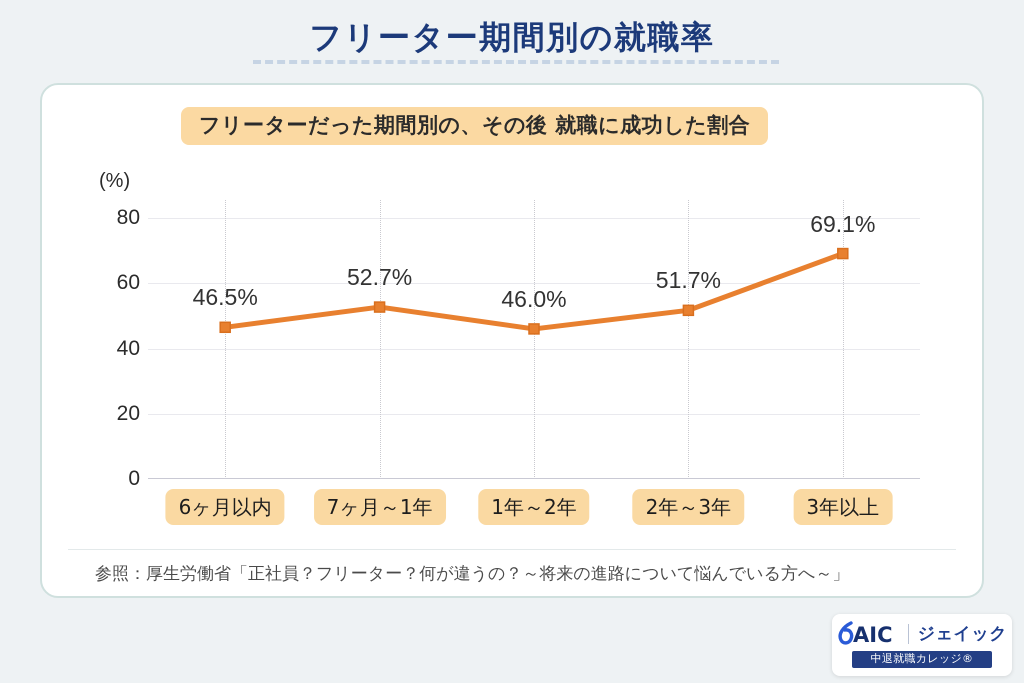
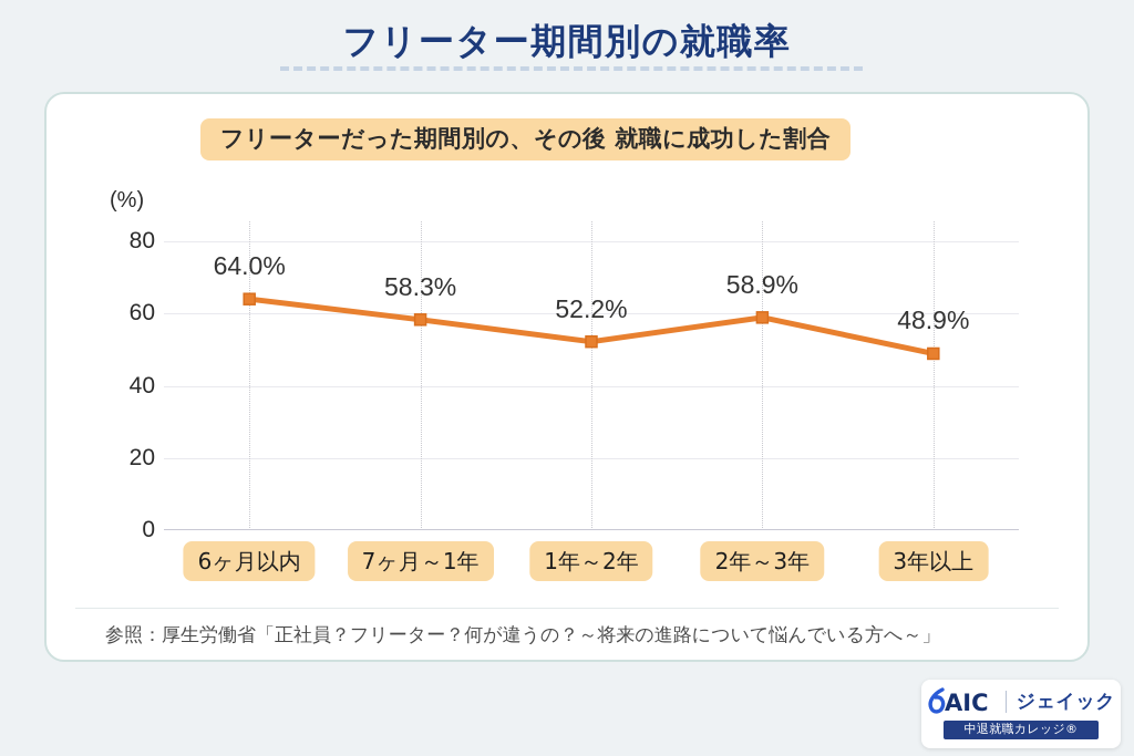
6ヶ月以内: 46.5% -> 64.0%
7ヶ月～1年: 52.7% -> 58.3%
1年～2年: 46.0% -> 52.2%
2年～3年: 51.7% -> 58.9%
3年以上: 69.1% -> 48.9%
